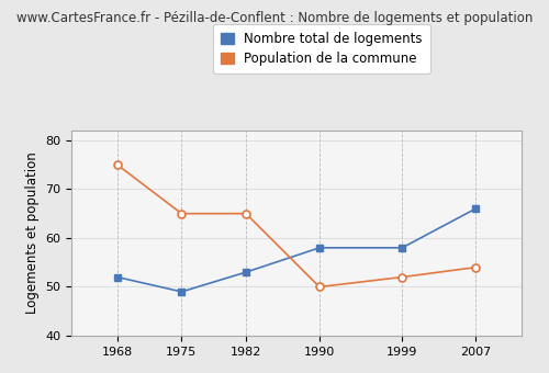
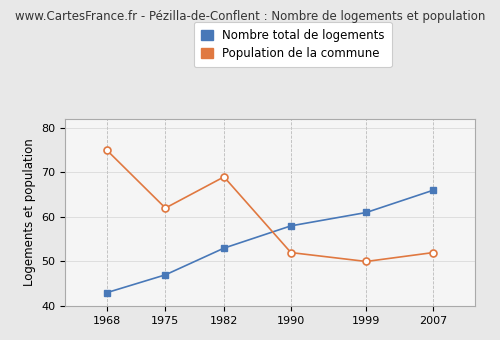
Nombre total de logements/1968: 52 -> 43
Nombre total de logements/1975: 49 -> 47
Population de la commune/1975: 65 -> 62
Population de la commune/1982: 65 -> 69
Population de la commune/1990: 50 -> 52
Nombre total de logements/1999: 58 -> 61
Population de la commune/1999: 52 -> 50
Population de la commune/2007: 54 -> 52
